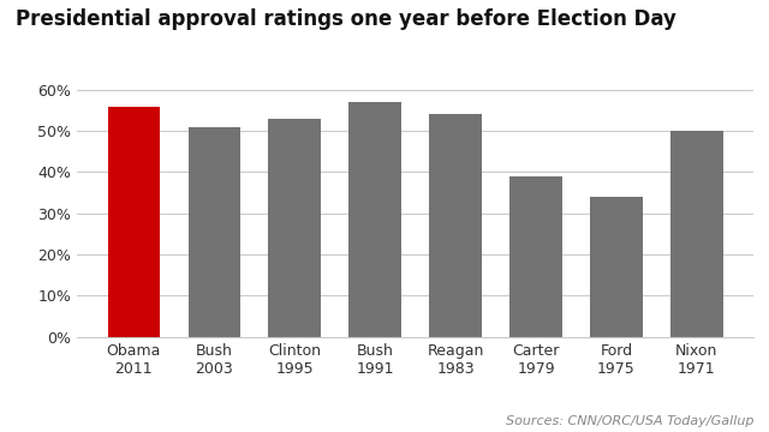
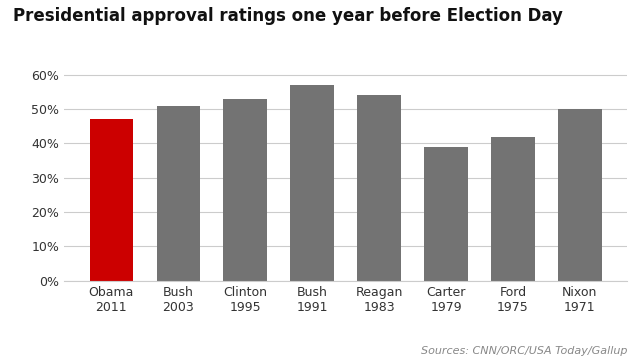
Obama 2011: 56% -> 47%
Ford 1975: 34% -> 42%
